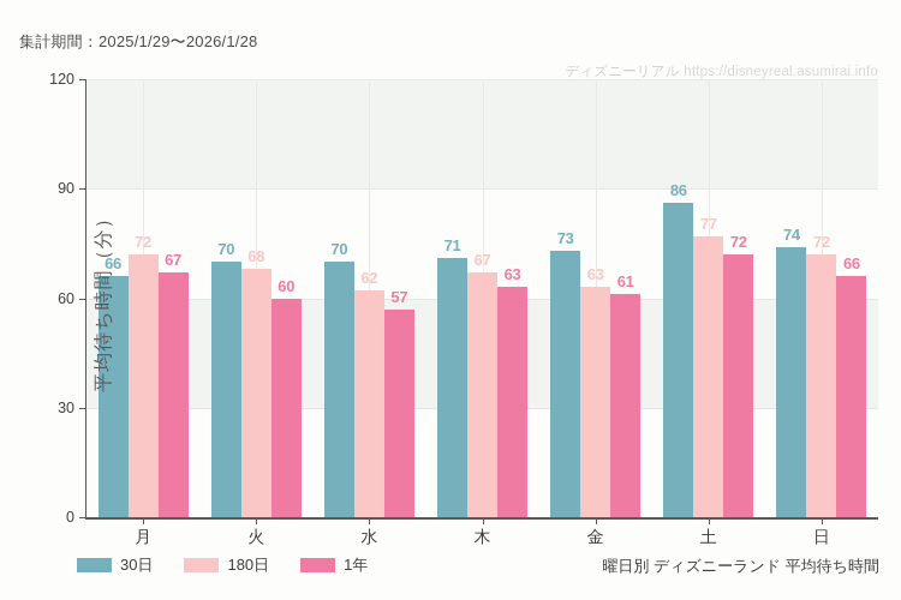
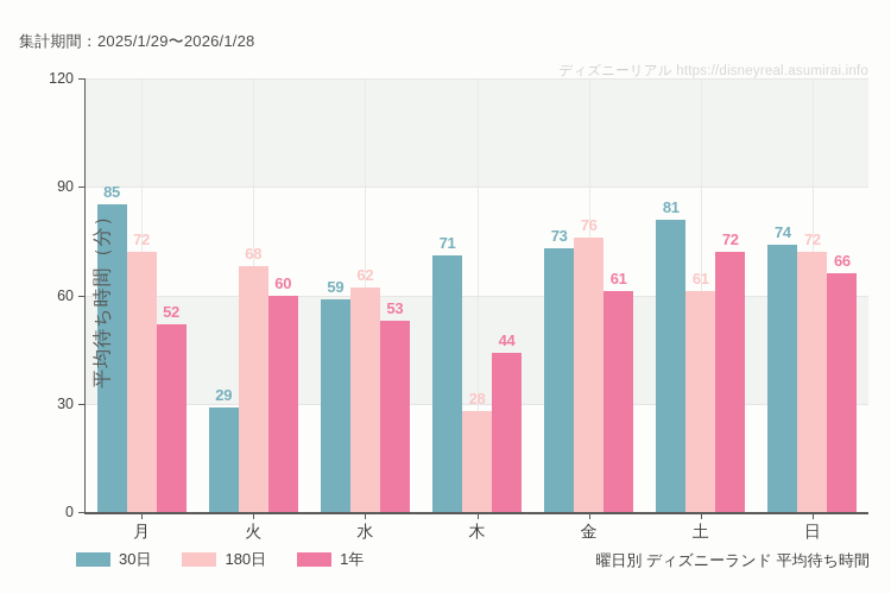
30日/月: 66 -> 85
1年/月: 67 -> 52
30日/火: 70 -> 29
30日/水: 70 -> 59
1年/水: 57 -> 53
180日/木: 67 -> 28
1年/木: 63 -> 44
180日/金: 63 -> 76
30日/土: 86 -> 81
180日/土: 77 -> 61
